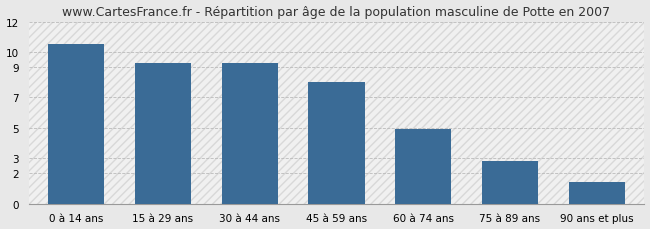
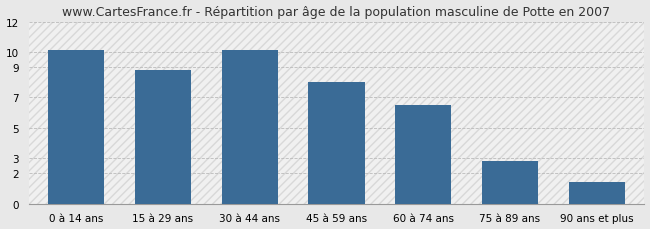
0 à 14 ans: 10.5 -> 10.1
15 à 29 ans: 9.3 -> 8.8
30 à 44 ans: 9.3 -> 10.1
60 à 74 ans: 4.9 -> 6.5
